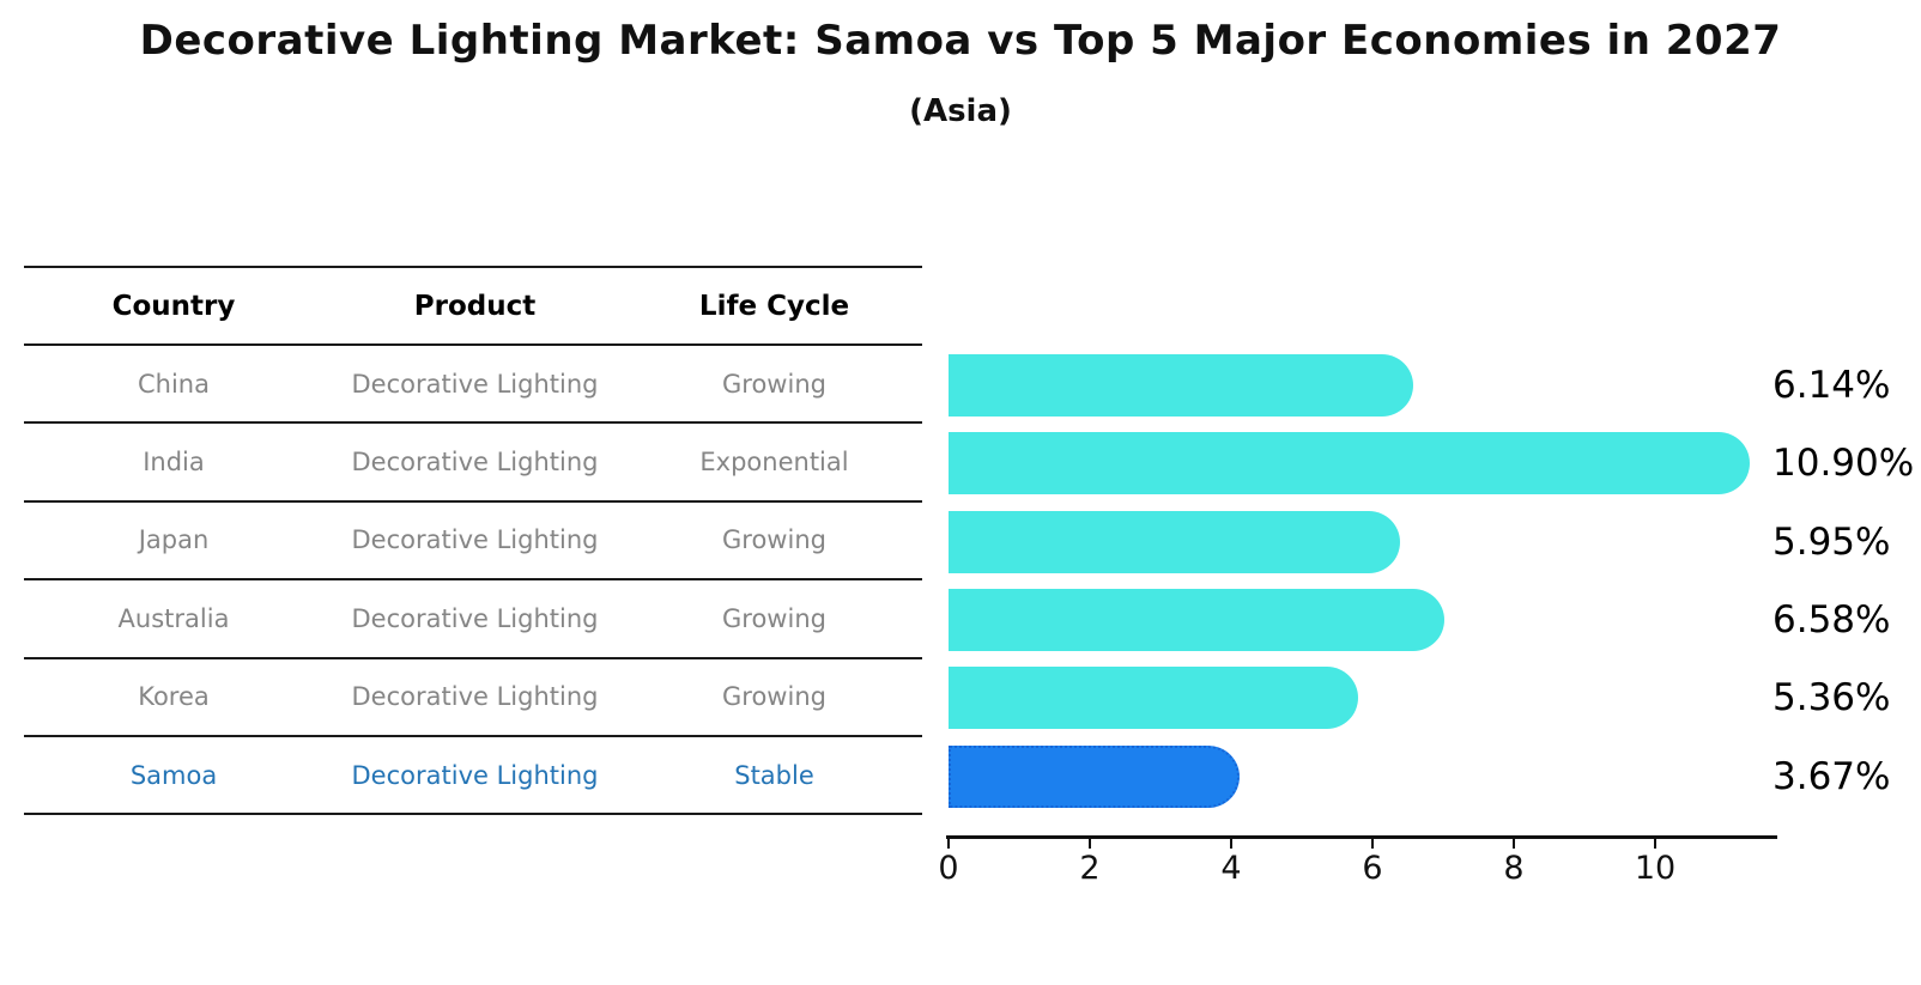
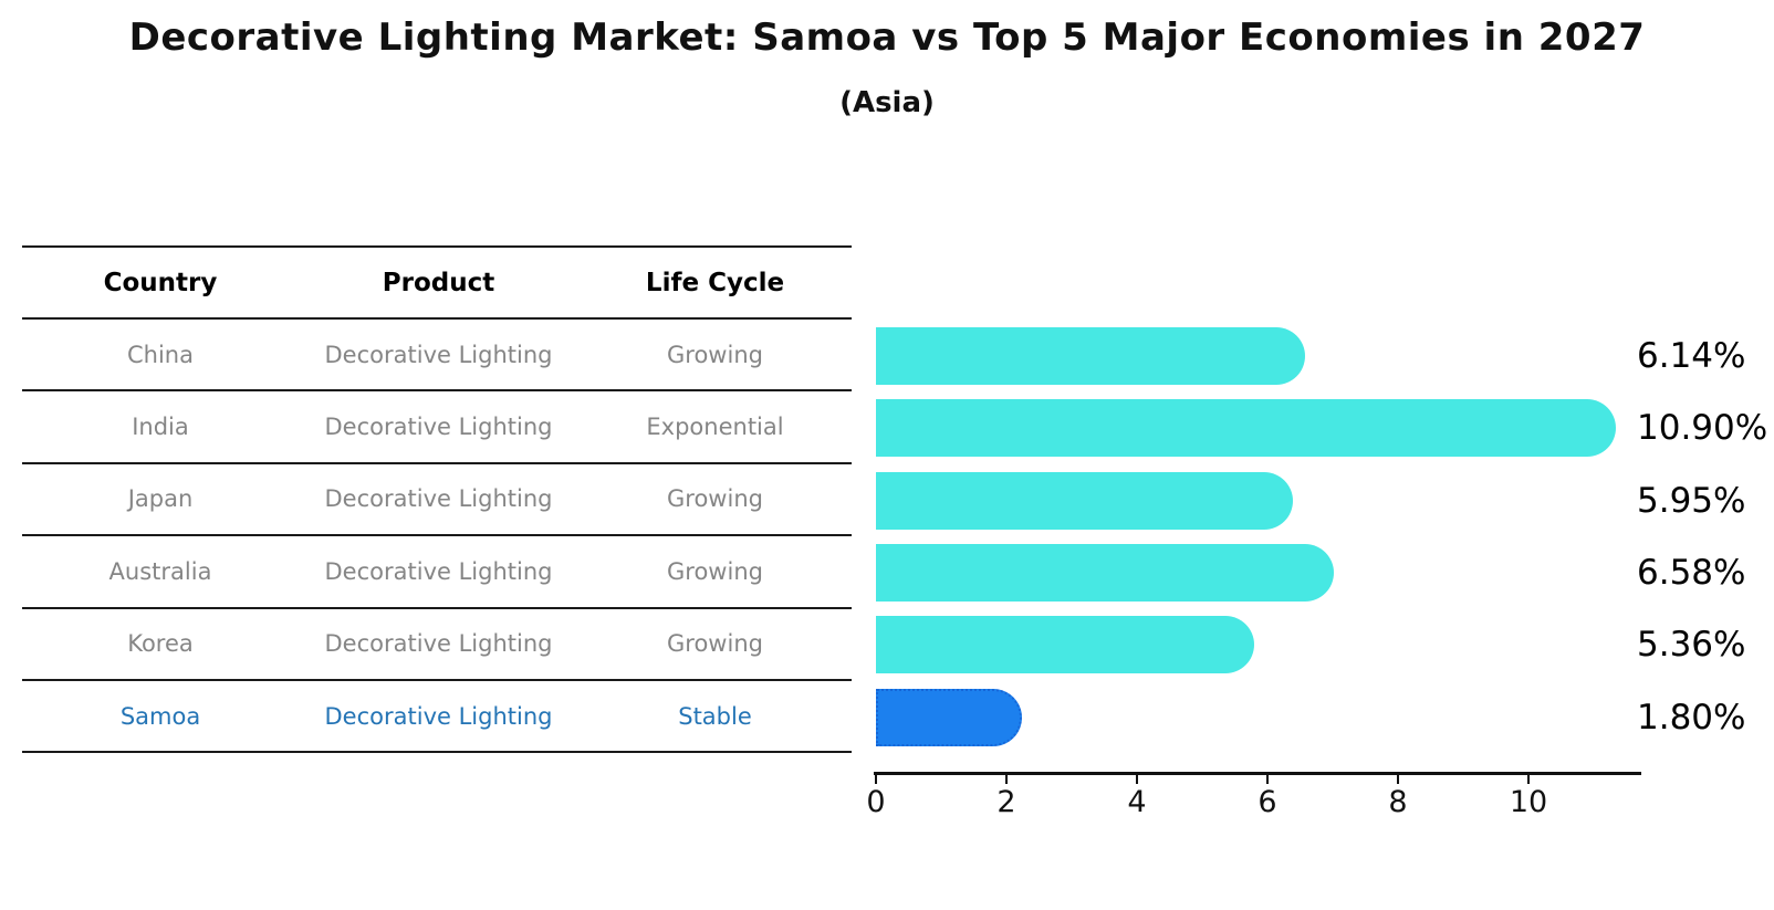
Samoa: 3.67% -> 1.80%
